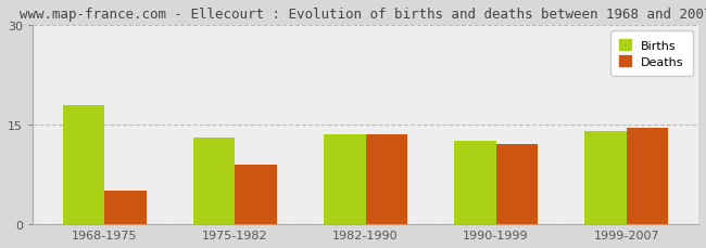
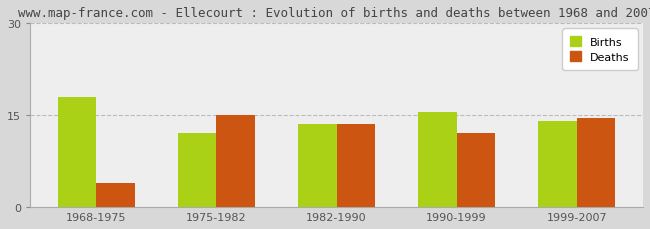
Deaths/1968-1975: 5.0 -> 4.0
Births/1975-1982: 13.0 -> 12.0
Deaths/1975-1982: 9.0 -> 15.0
Births/1990-1999: 12.6 -> 15.5
